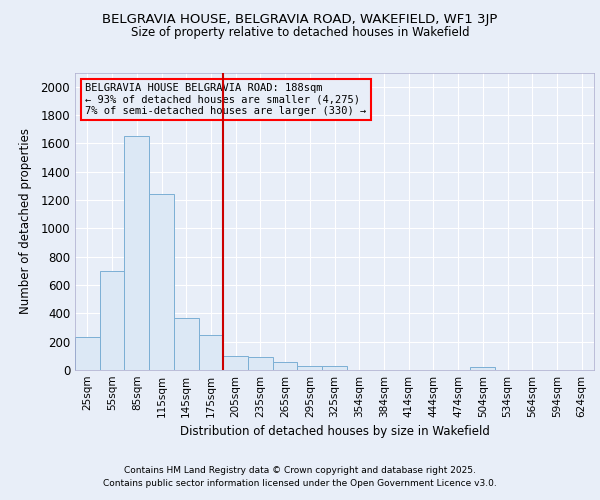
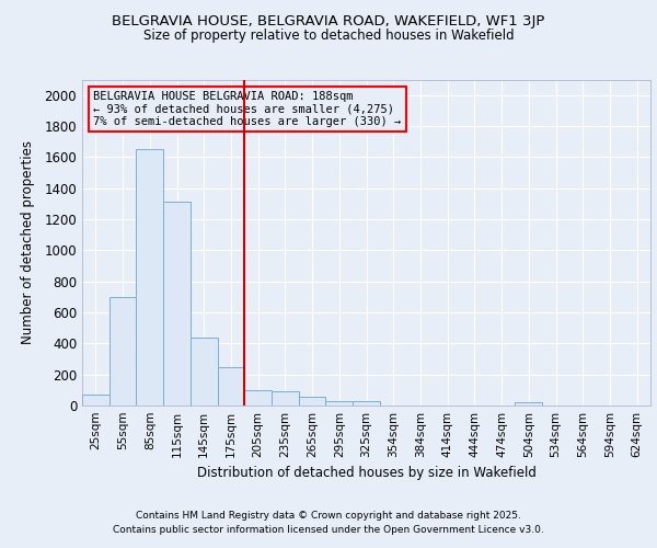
25sqm: 230 -> 70
115sqm: 1240 -> 1310
145sqm: 370 -> 440
